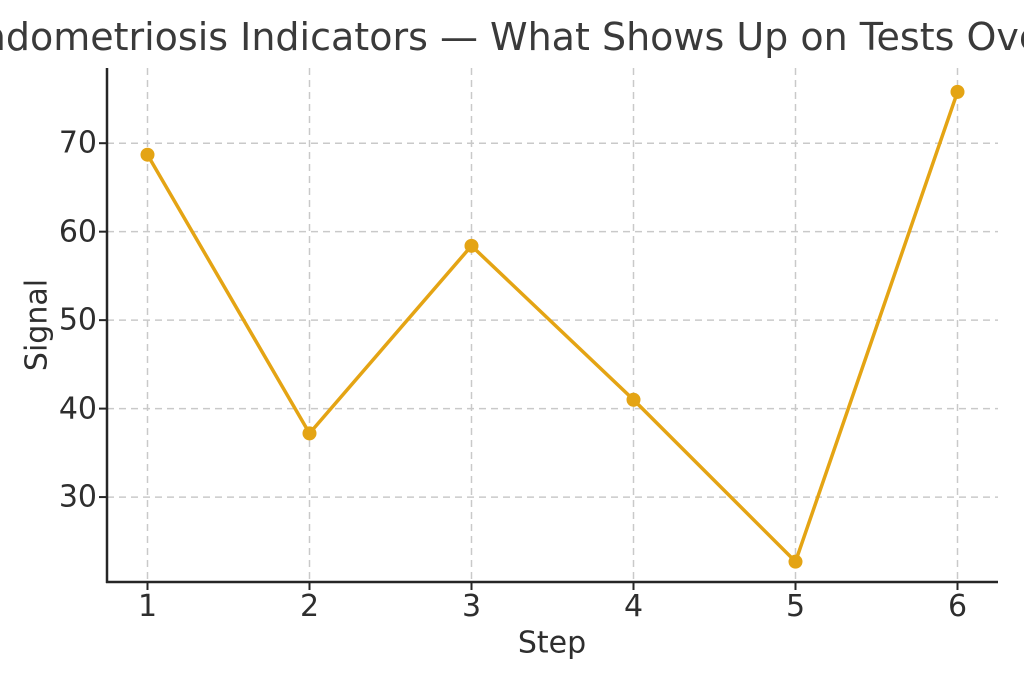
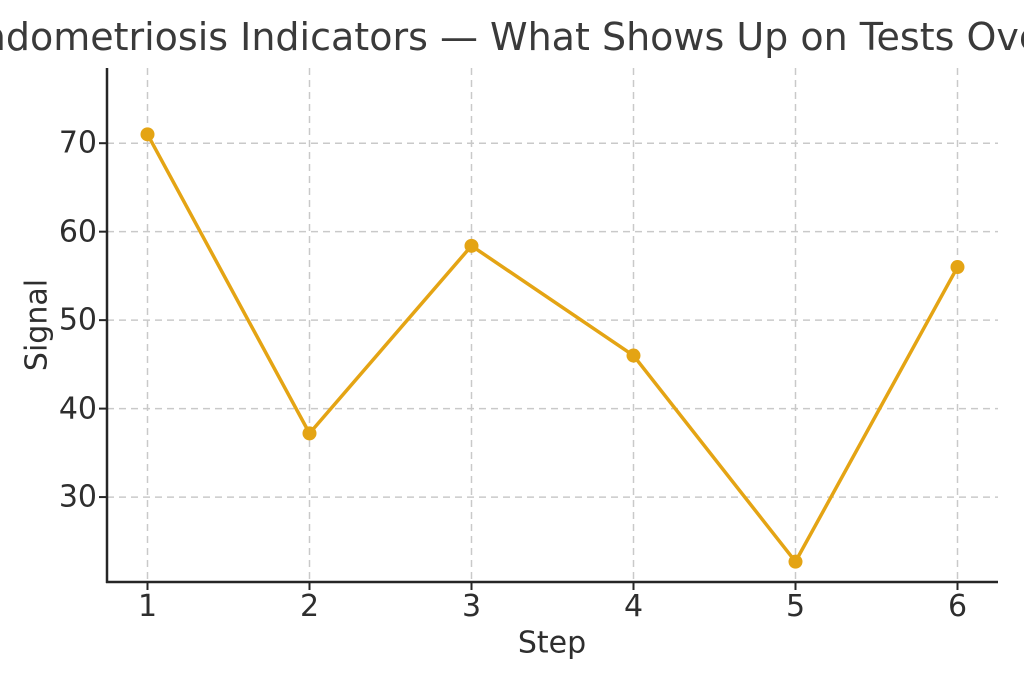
1: 69 -> 71
4: 41 -> 46
6: 76 -> 56
